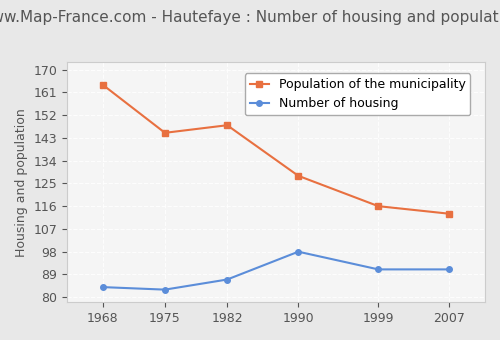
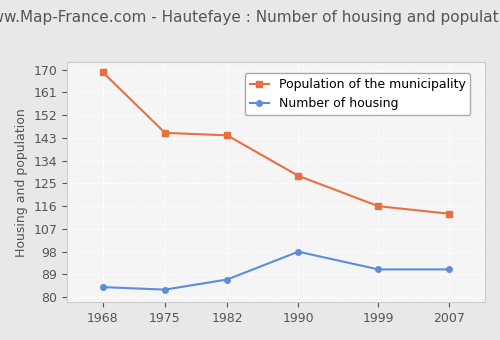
Population of the municipality/1968: 164 -> 169
Population of the municipality/1982: 148 -> 144
